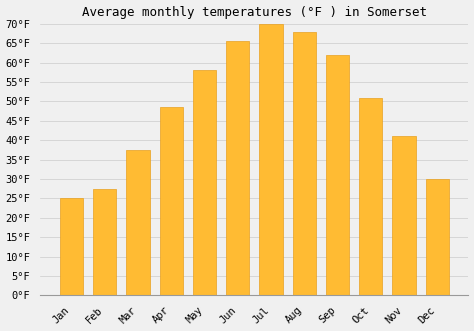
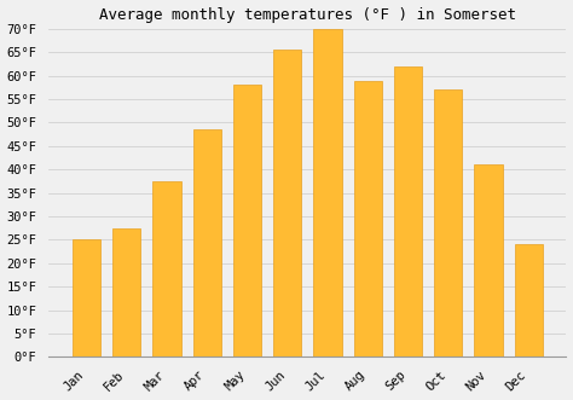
Aug: 68.0°F -> 59.0°F
Oct: 51.0°F -> 57.0°F
Dec: 30.0°F -> 24.0°F
